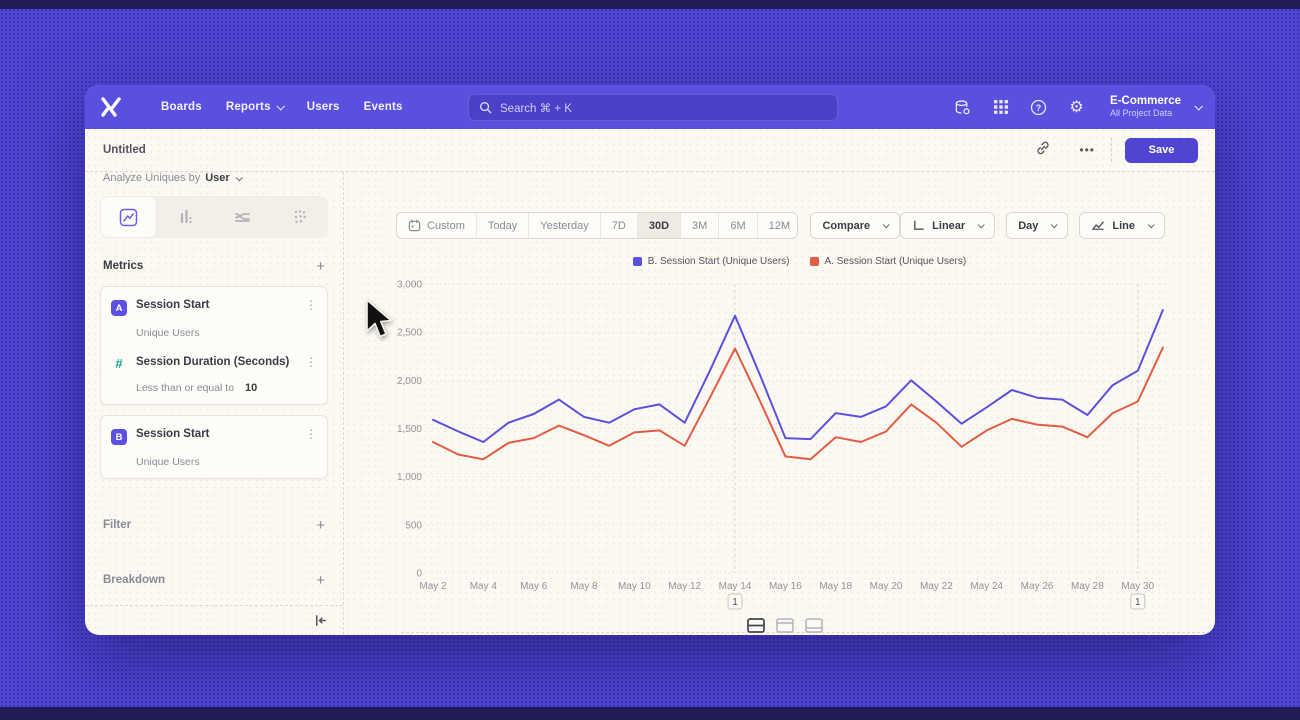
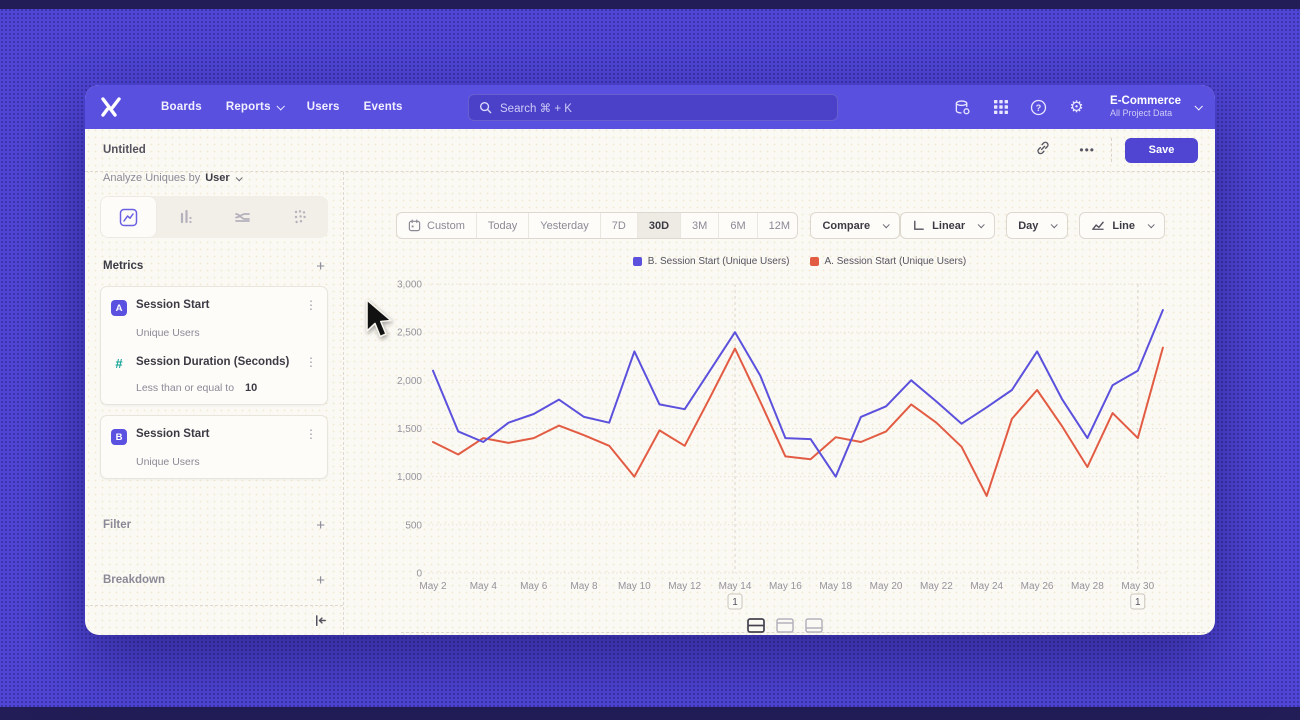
B. Session Start (Unique Users)/May 2: 1600 -> 2100
A. Session Start (Unique Users)/May 4: 1200 -> 1400
B. Session Start (Unique Users)/May 10: 1700 -> 2300
A. Session Start (Unique Users)/May 10: 1500 -> 1000
B. Session Start (Unique Users)/May 12: 1600 -> 1700
B. Session Start (Unique Users)/May 14: 2700 -> 2500
B. Session Start (Unique Users)/May 18: 1700 -> 1000
A. Session Start (Unique Users)/May 24: 1500 -> 800
B. Session Start (Unique Users)/May 26: 1800 -> 2300
A. Session Start (Unique Users)/May 26: 1500 -> 1900
B. Session Start (Unique Users)/May 28: 1600 -> 1400
A. Session Start (Unique Users)/May 28: 1400 -> 1100
A. Session Start (Unique Users)/May 30: 1800 -> 1400
